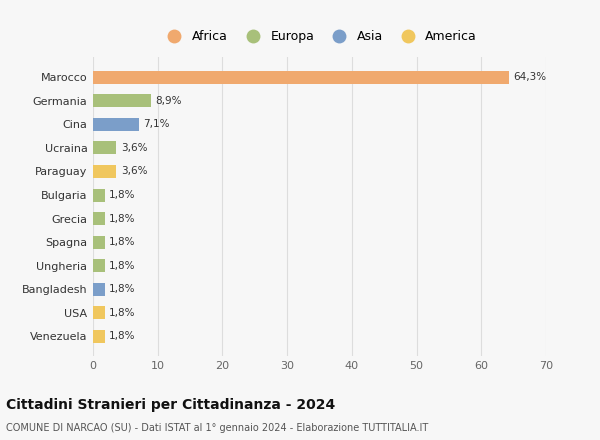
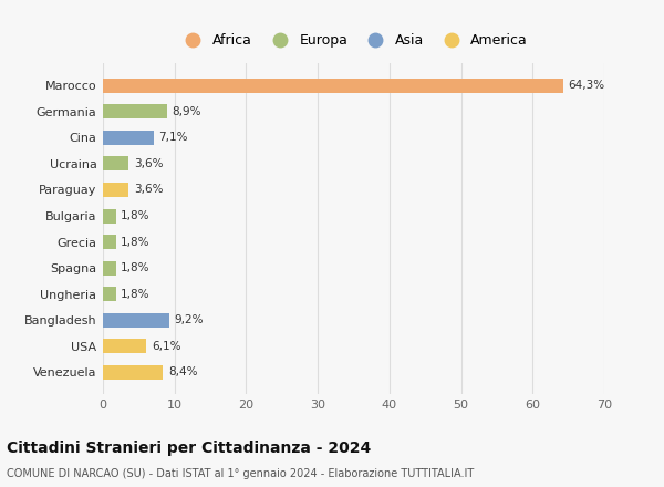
Bangladesh: 1,8% -> 9,2%
USA: 1,8% -> 6,1%
Venezuela: 1,8% -> 8,4%
